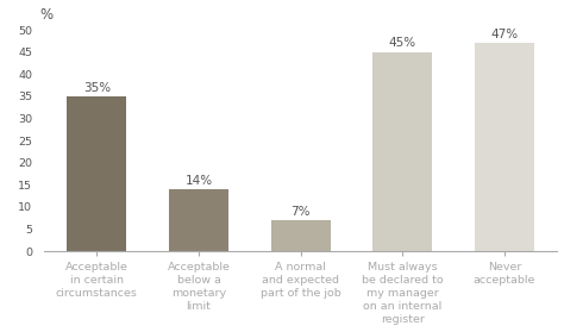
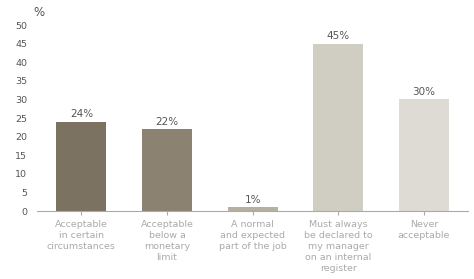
Acceptable in certain circumstances: 35% -> 24%
Acceptable below a monetary limit: 14% -> 22%
A normal and expected part of the job: 7% -> 1%
Never acceptable: 47% -> 30%
